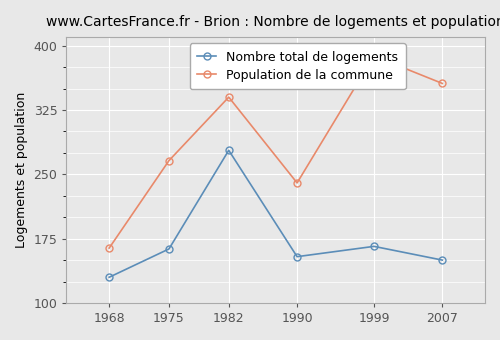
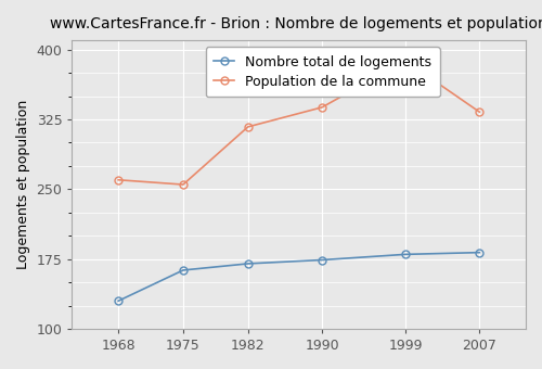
Population de la commune/1968: 164 -> 260
Population de la commune/1975: 266 -> 255
Nombre total de logements/1982: 278 -> 170
Population de la commune/1982: 340 -> 317
Nombre total de logements/1990: 154 -> 174
Population de la commune/1990: 240 -> 338
Nombre total de logements/1999: 166 -> 180
Nombre total de logements/2007: 150 -> 182
Population de la commune/2007: 356 -> 333
